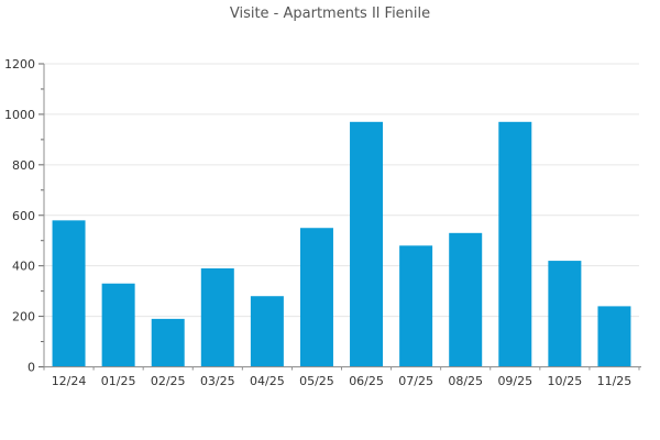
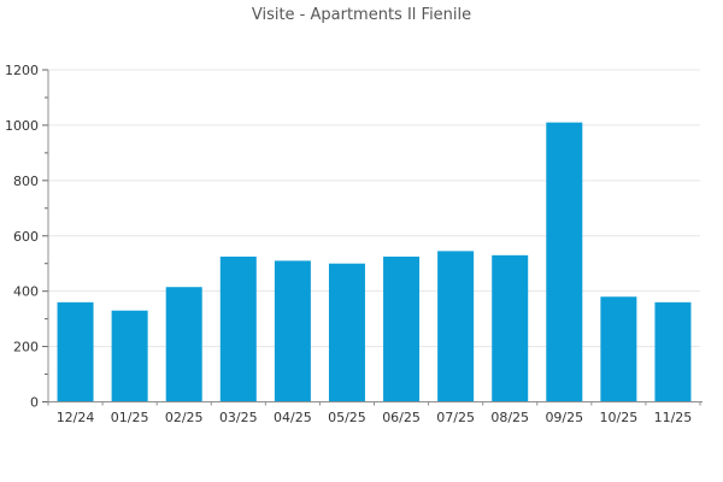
12/24: 580 -> 360
02/25: 190 -> 420
03/25: 390 -> 520
04/25: 280 -> 510
05/25: 550 -> 500
06/25: 970 -> 520
07/25: 480 -> 540
09/25: 970 -> 1010
10/25: 420 -> 380
11/25: 240 -> 360
